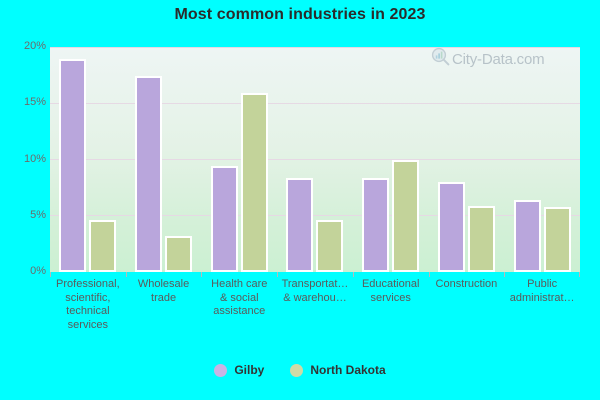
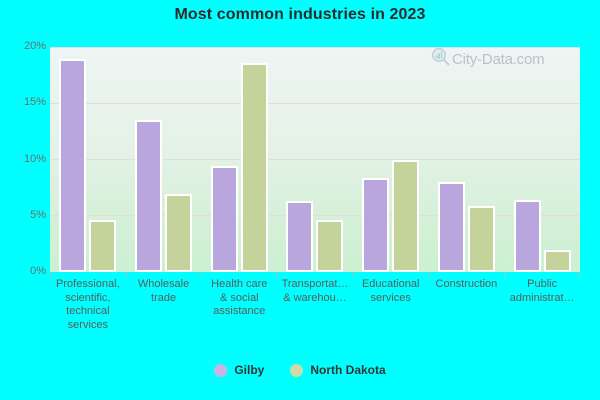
Gilby/Wholesale trade: 17.4% -> 13.5%
North Dakota/Wholesale trade: 3.2% -> 6.9%
North Dakota/Health care & social assistance: 15.9% -> 18.6%
Gilby/Transportat… & warehou…: 8.4% -> 6.3%
North Dakota/Public administrat…: 5.8% -> 2.0%
